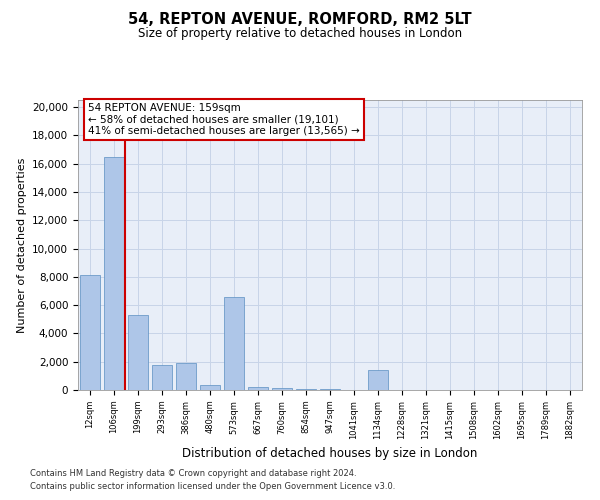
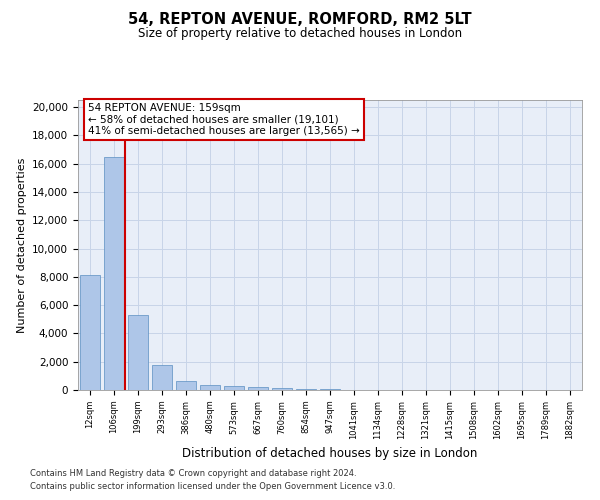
386sqm: 1,900 -> 600
573sqm: 6,600 -> 200
1134sqm: 1,400 -> 0
